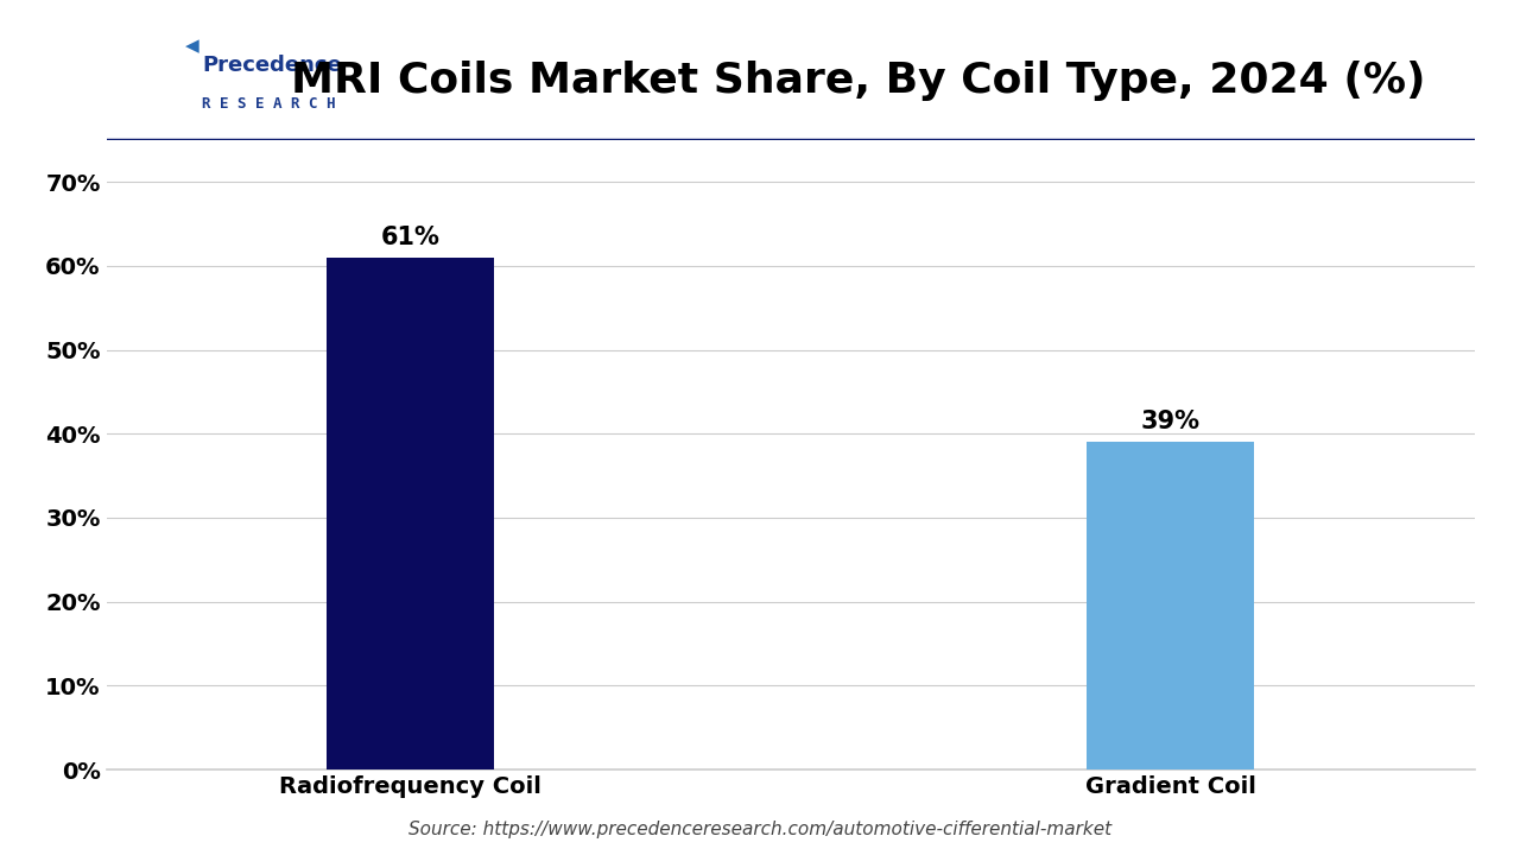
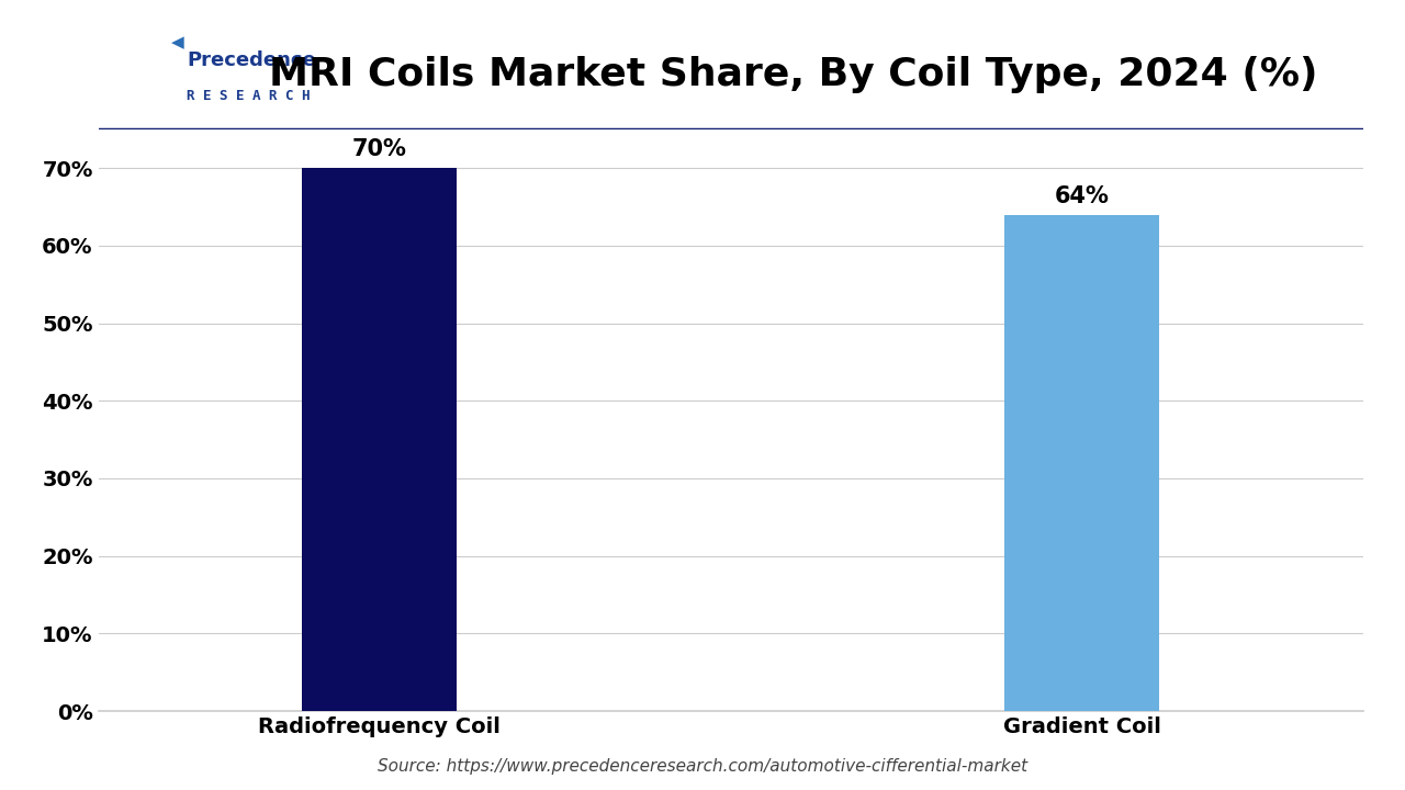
Radiofrequency Coil: 61% -> 70%
Gradient Coil: 39% -> 64%
